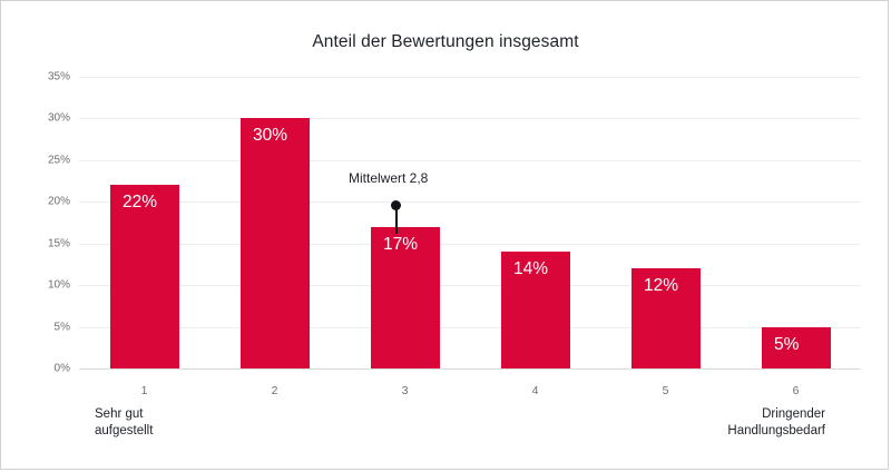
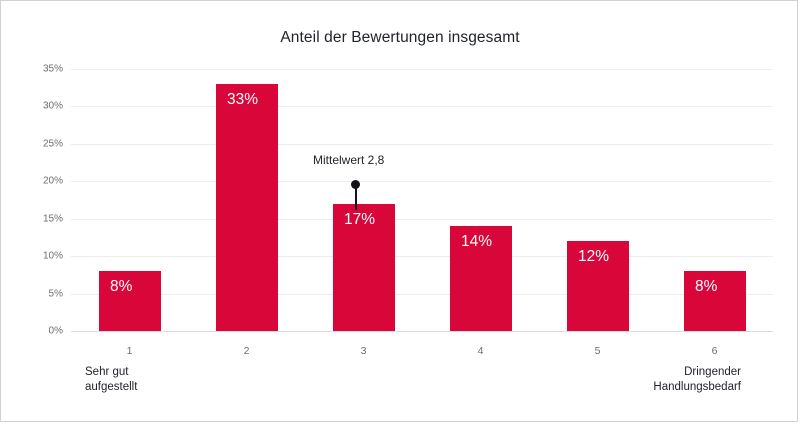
1: 22% -> 8%
2: 30% -> 33%
6: 5% -> 8%
